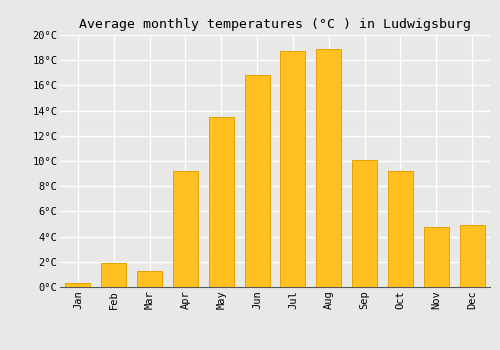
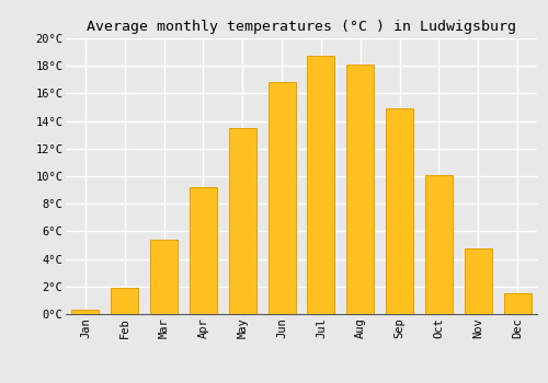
Mar: 1.3°C -> 5.4°C
Aug: 18.9°C -> 18.1°C
Sep: 10.1°C -> 14.9°C
Oct: 9.2°C -> 10.1°C
Dec: 4.9°C -> 1.5°C
